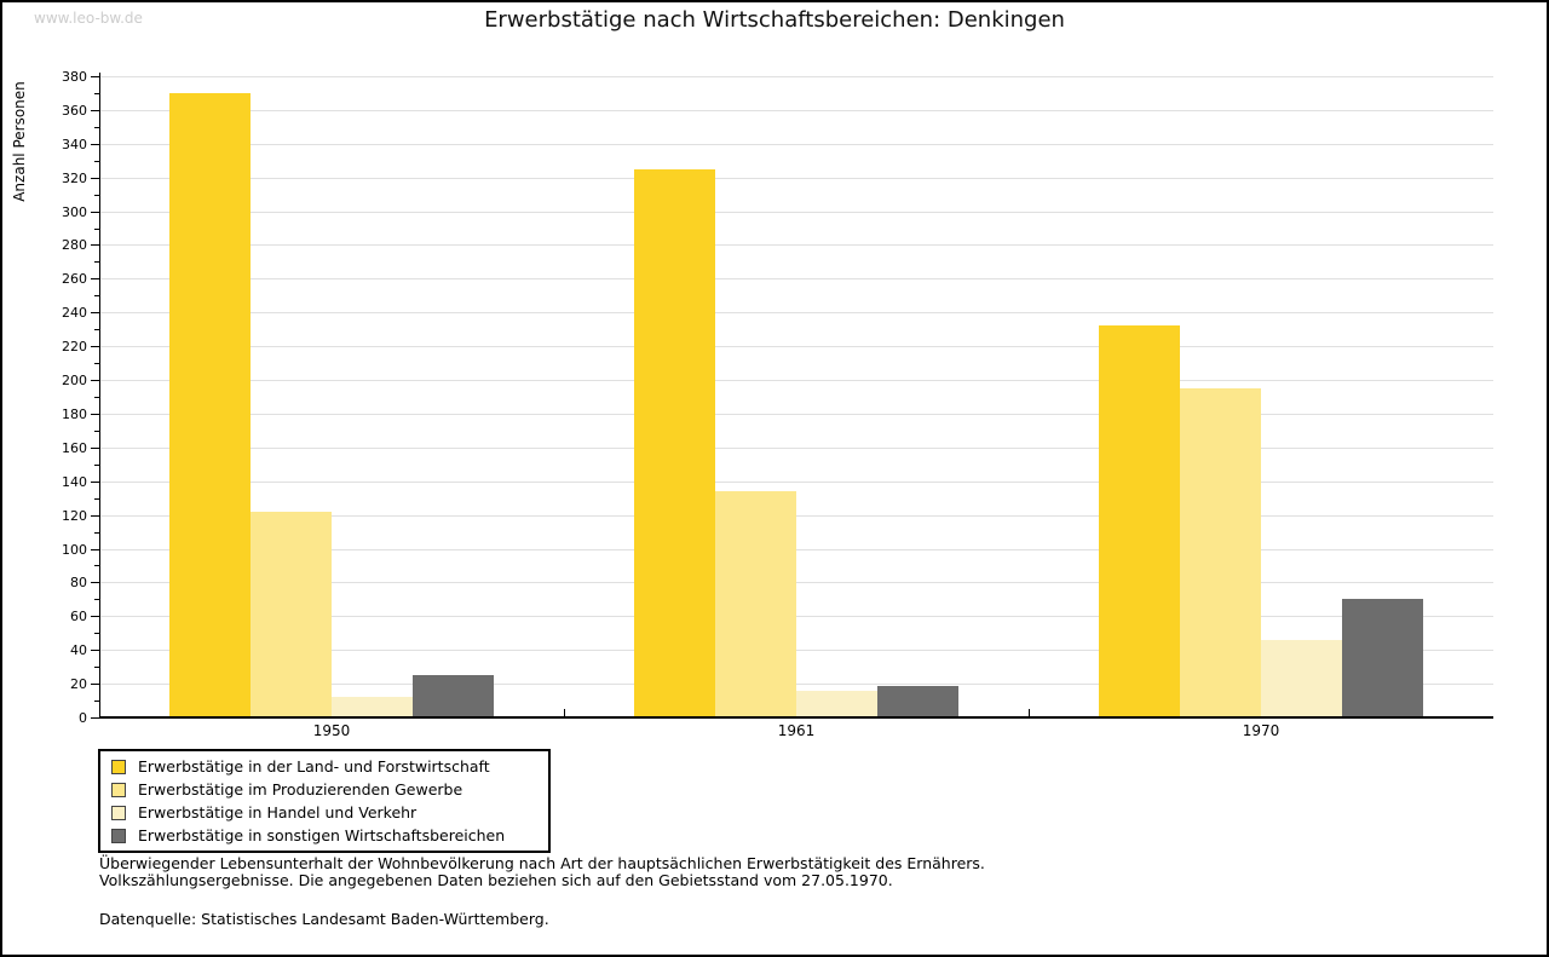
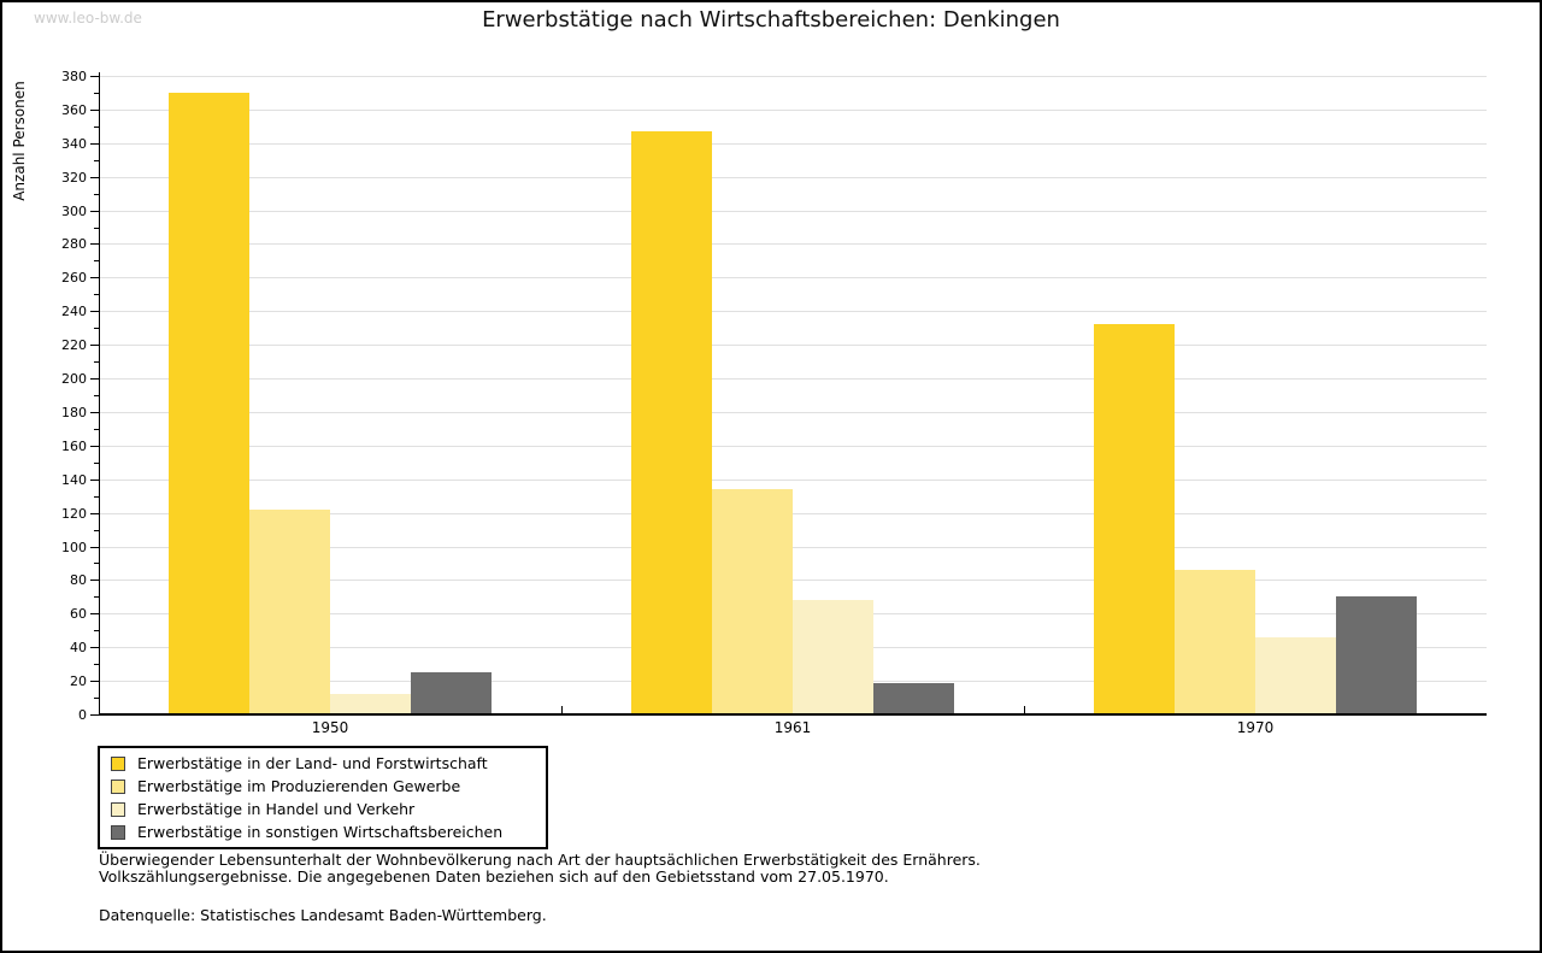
Erwerbstätige in der Land- und Forstwirtschaft/1961: 325 -> 347
Erwerbstätige in Handel und Verkehr/1961: 16 -> 68
Erwerbstätige im Produzierenden Gewerbe/1970: 195 -> 86
